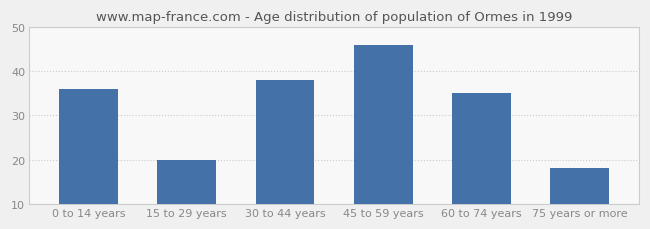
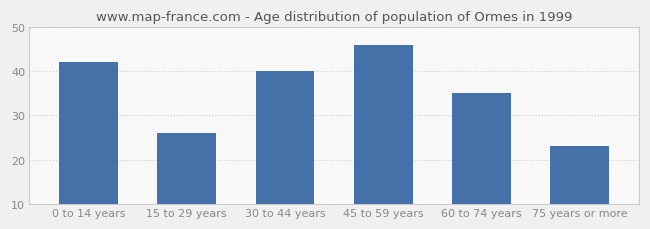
0 to 14 years: 36 -> 42
15 to 29 years: 20 -> 26
30 to 44 years: 38 -> 40
75 years or more: 18 -> 23
